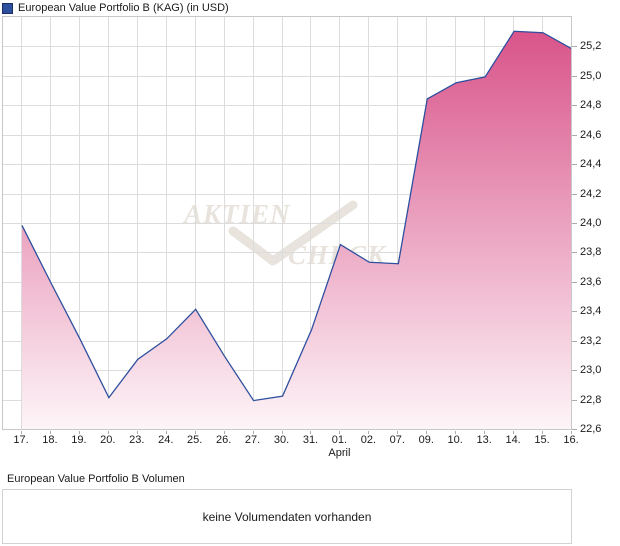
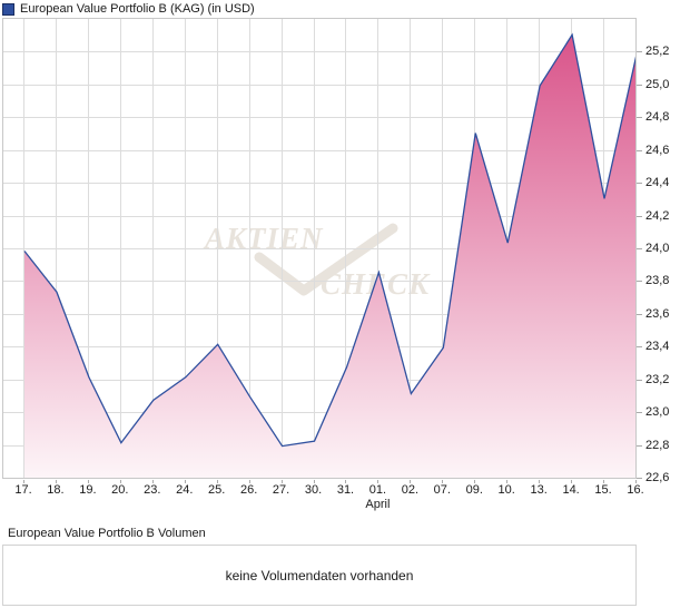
18.: 23,60 -> 23,74
02.: 23,74 -> 23,12
07.: 23,73 -> 23,40
09.: 24,85 -> 24,71
10.: 24,96 -> 24,04
15.: 25,30 -> 24,31
